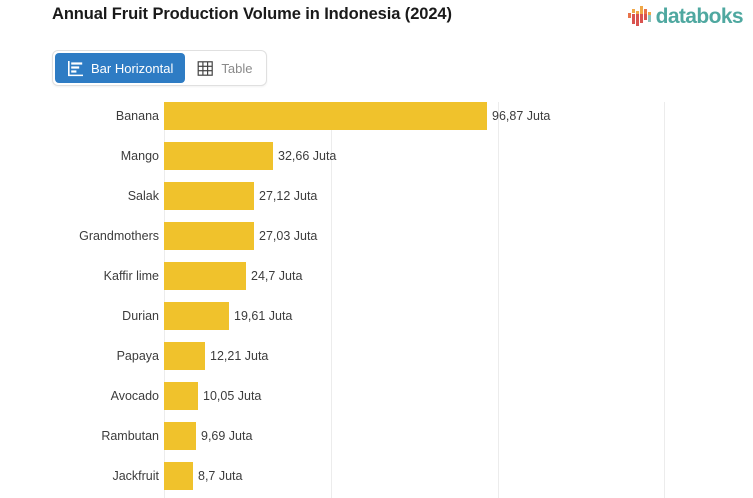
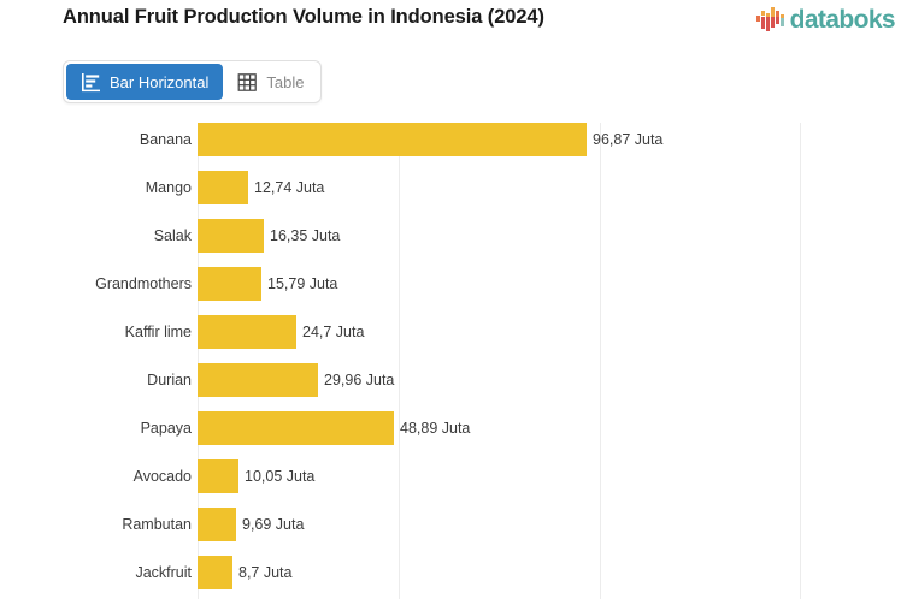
Mango: 32,66 -> 12,74
Salak: 27,12 -> 16,35
Grandmothers: 27,03 -> 15,79
Durian: 19,61 -> 29,96
Papaya: 12,21 -> 48,89
